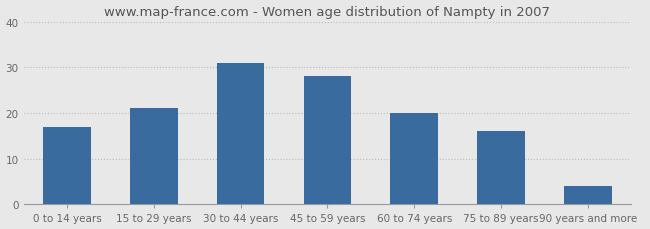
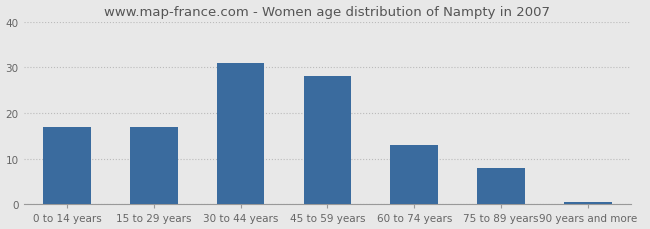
15 to 29 years: 21.0 -> 17.0
60 to 74 years: 20.0 -> 13.0
75 to 89 years: 16.0 -> 8.0
90 years and more: 4.0 -> 0.5
